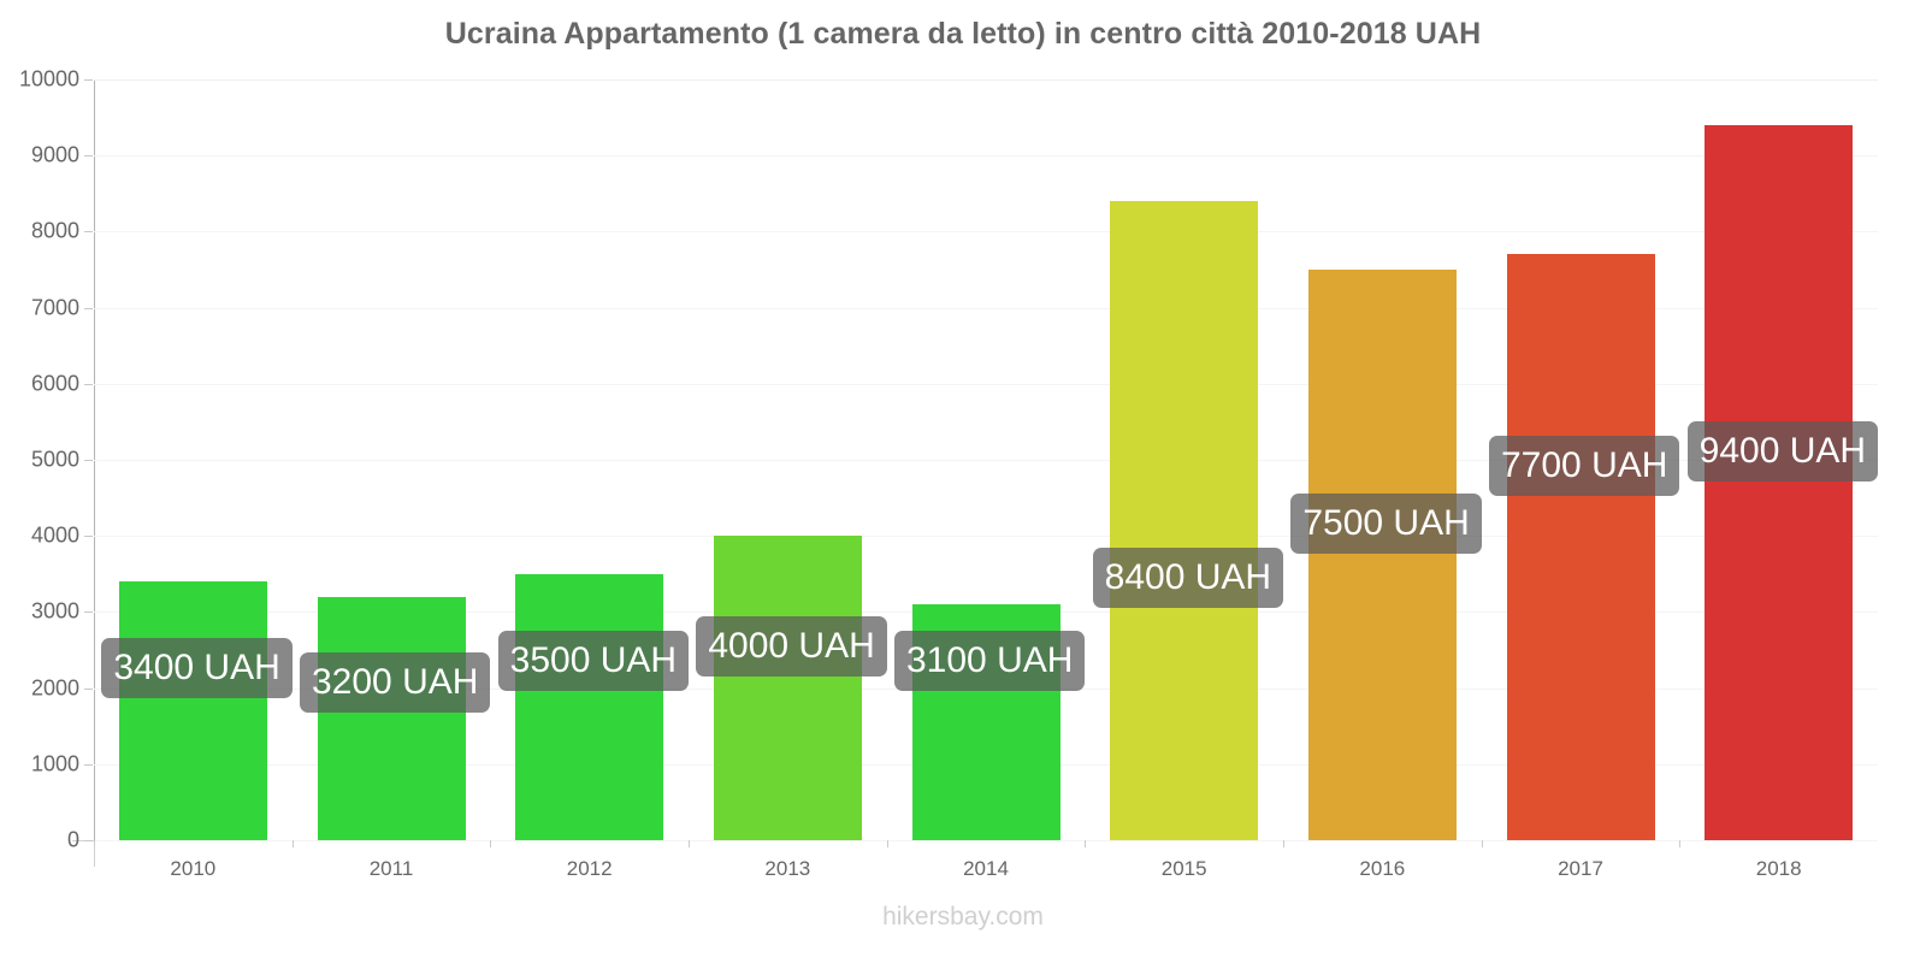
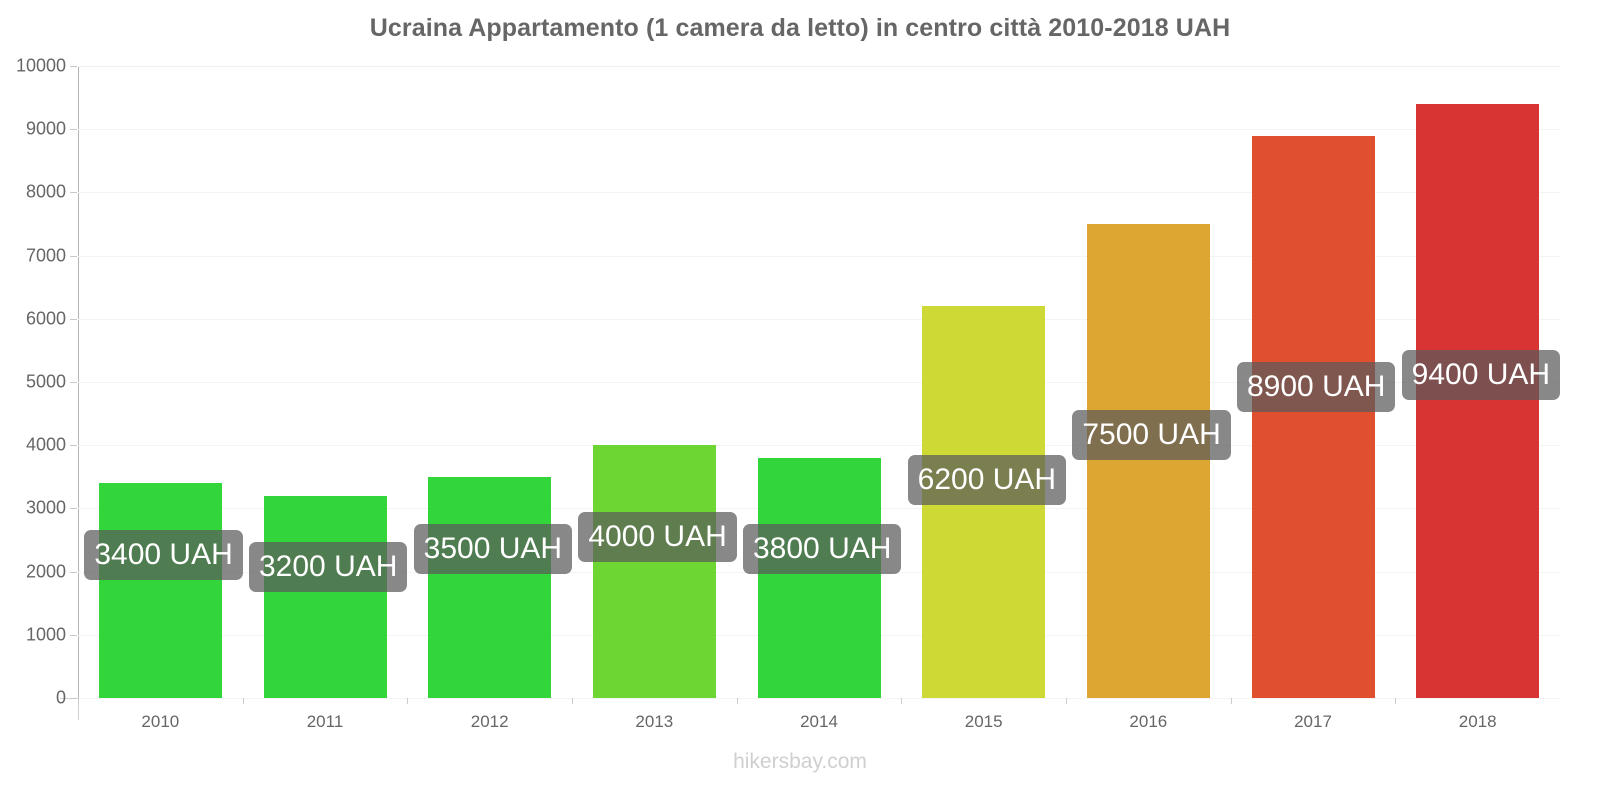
2014: 3100 -> 3800
2015: 8400 -> 6200
2017: 7700 -> 8900
